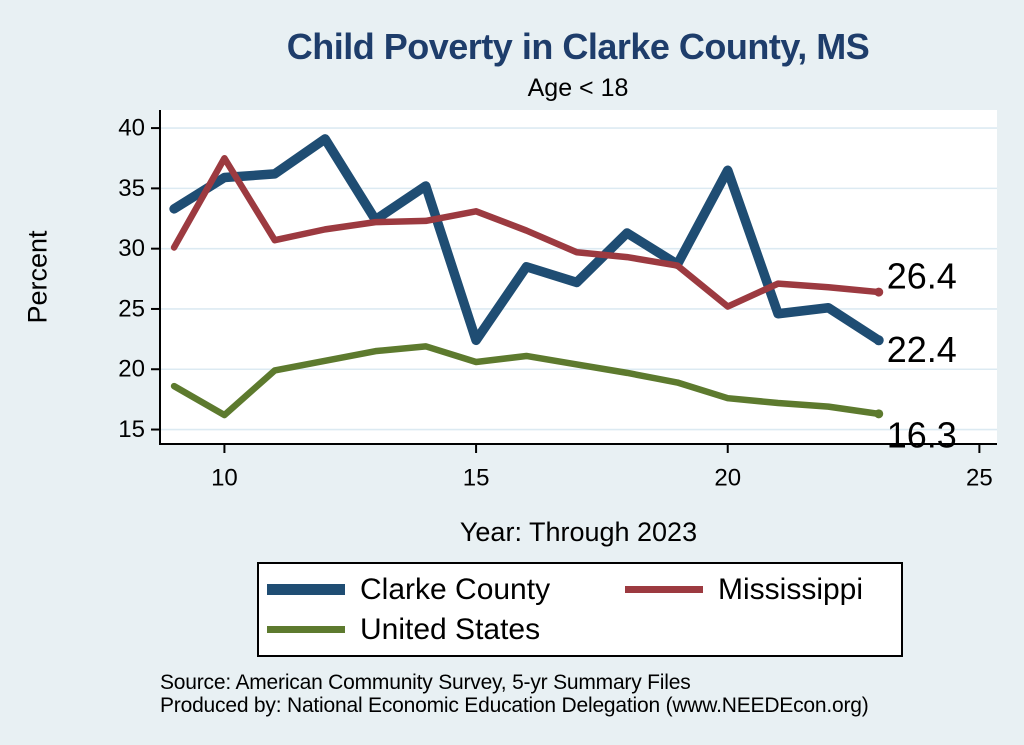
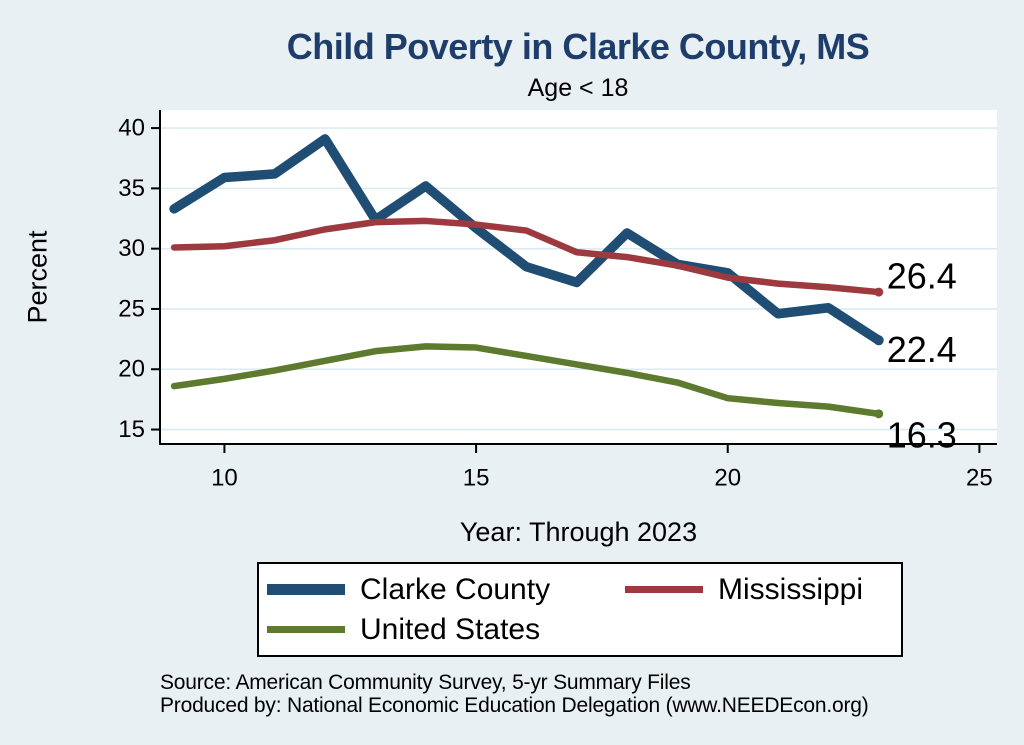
Mississippi/10: 37.5 -> 30.2
United States/10: 16.2 -> 19.2
Clarke County/15: 22.4 -> 31.7
Mississippi/15: 33.1 -> 32.0
United States/15: 20.6 -> 21.8
Clarke County/20: 36.5 -> 28.0
Mississippi/20: 25.2 -> 27.6
